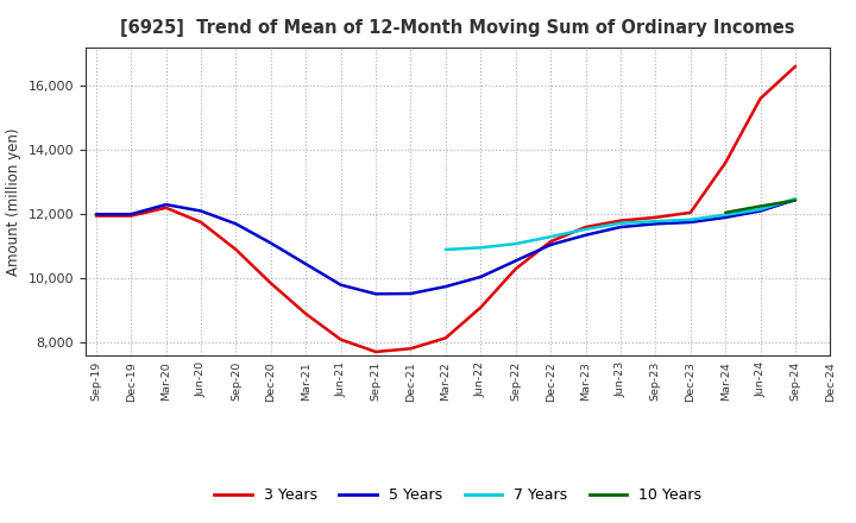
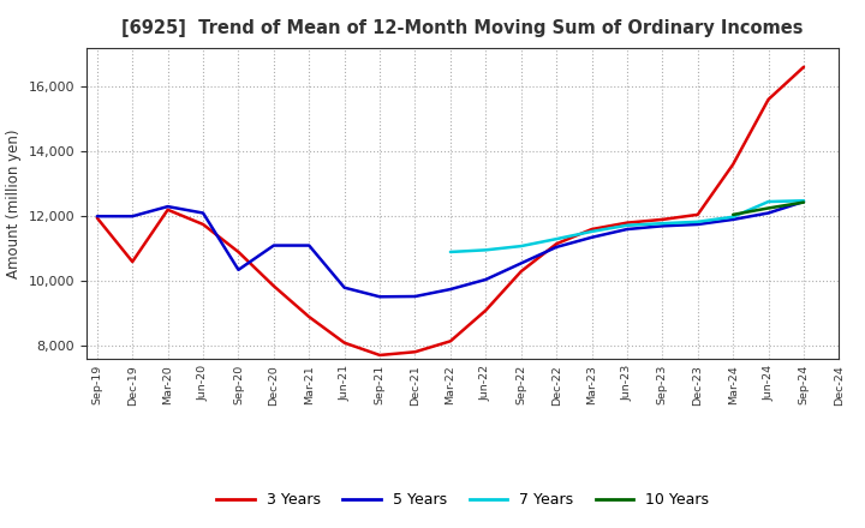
3 Years/Dec-19: 11,950 -> 10,600
5 Years/Sep-20: 11,700 -> 10,350
5 Years/Mar-21: 10,450 -> 11,100
7 Years/Jun-24: 12,150 -> 12,450
